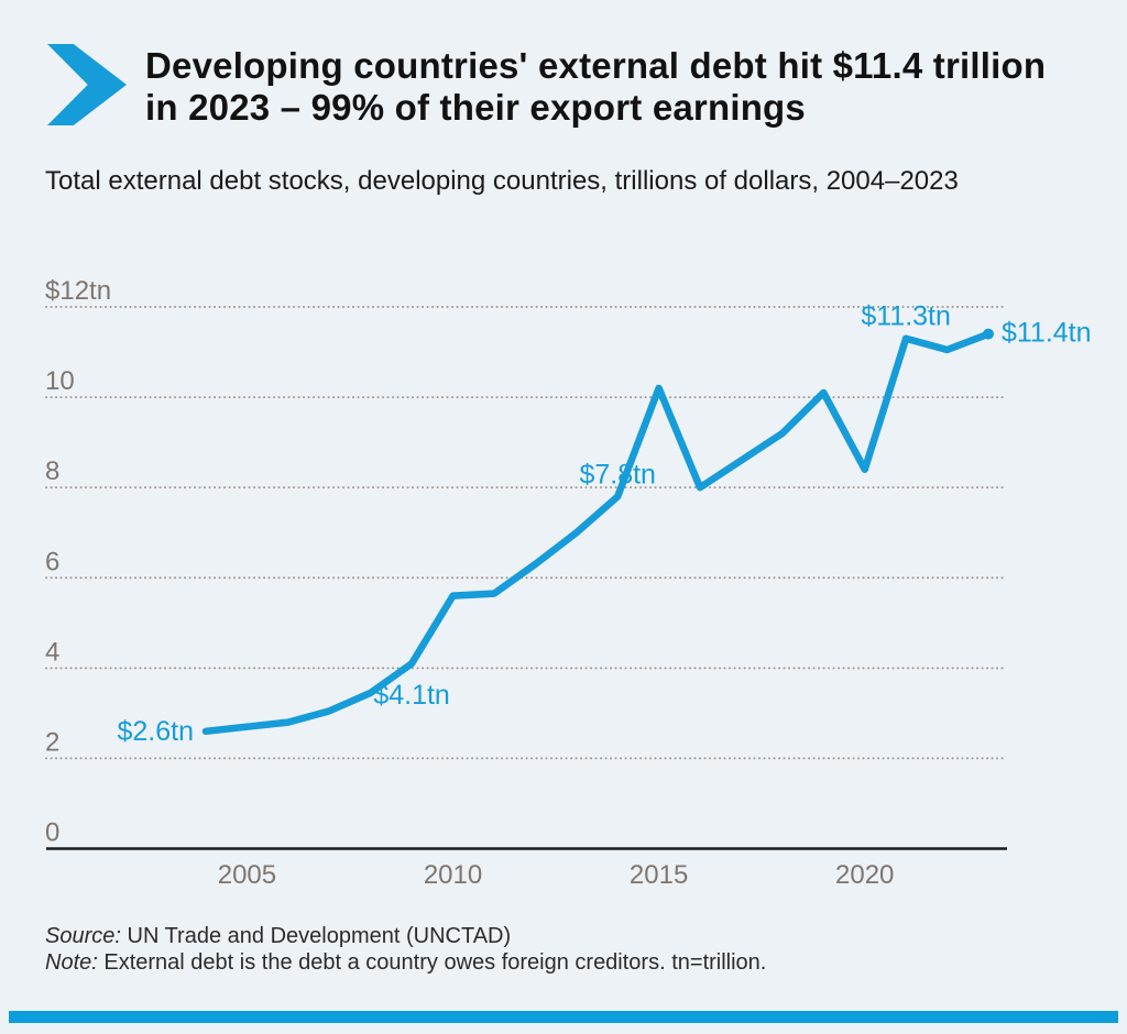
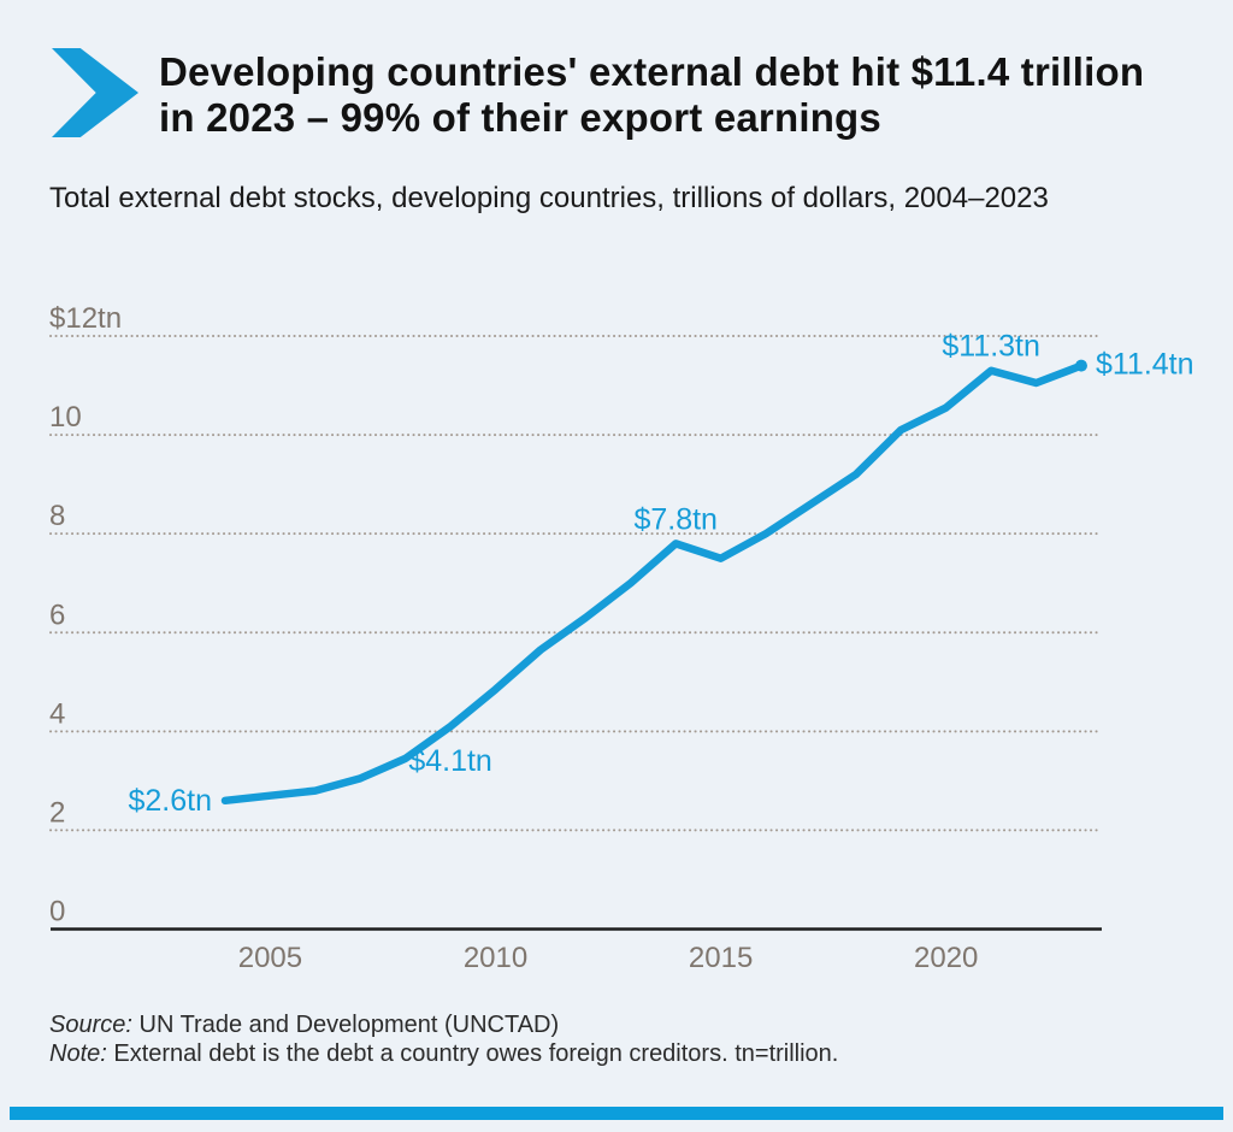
2010: 5.6 -> 4.8
2015: 10.2 -> 7.5
2020: 8.4 -> 10.6
